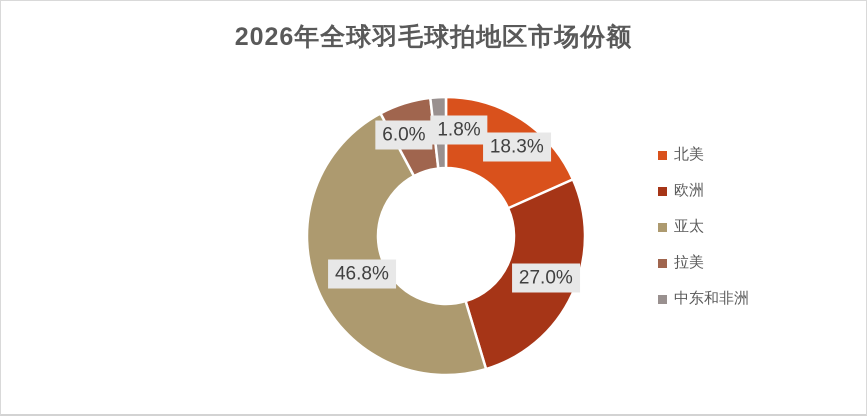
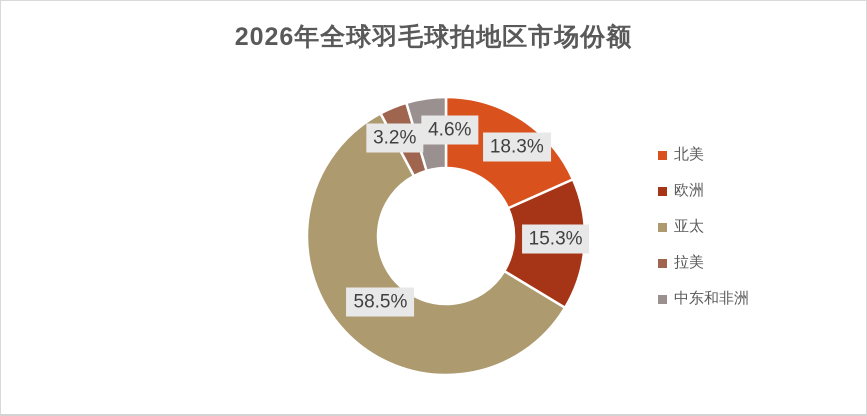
欧洲: 27.0% -> 15.3%
亚太: 46.8% -> 58.5%
拉美: 6.0% -> 3.2%
中东和非洲: 1.8% -> 4.6%
